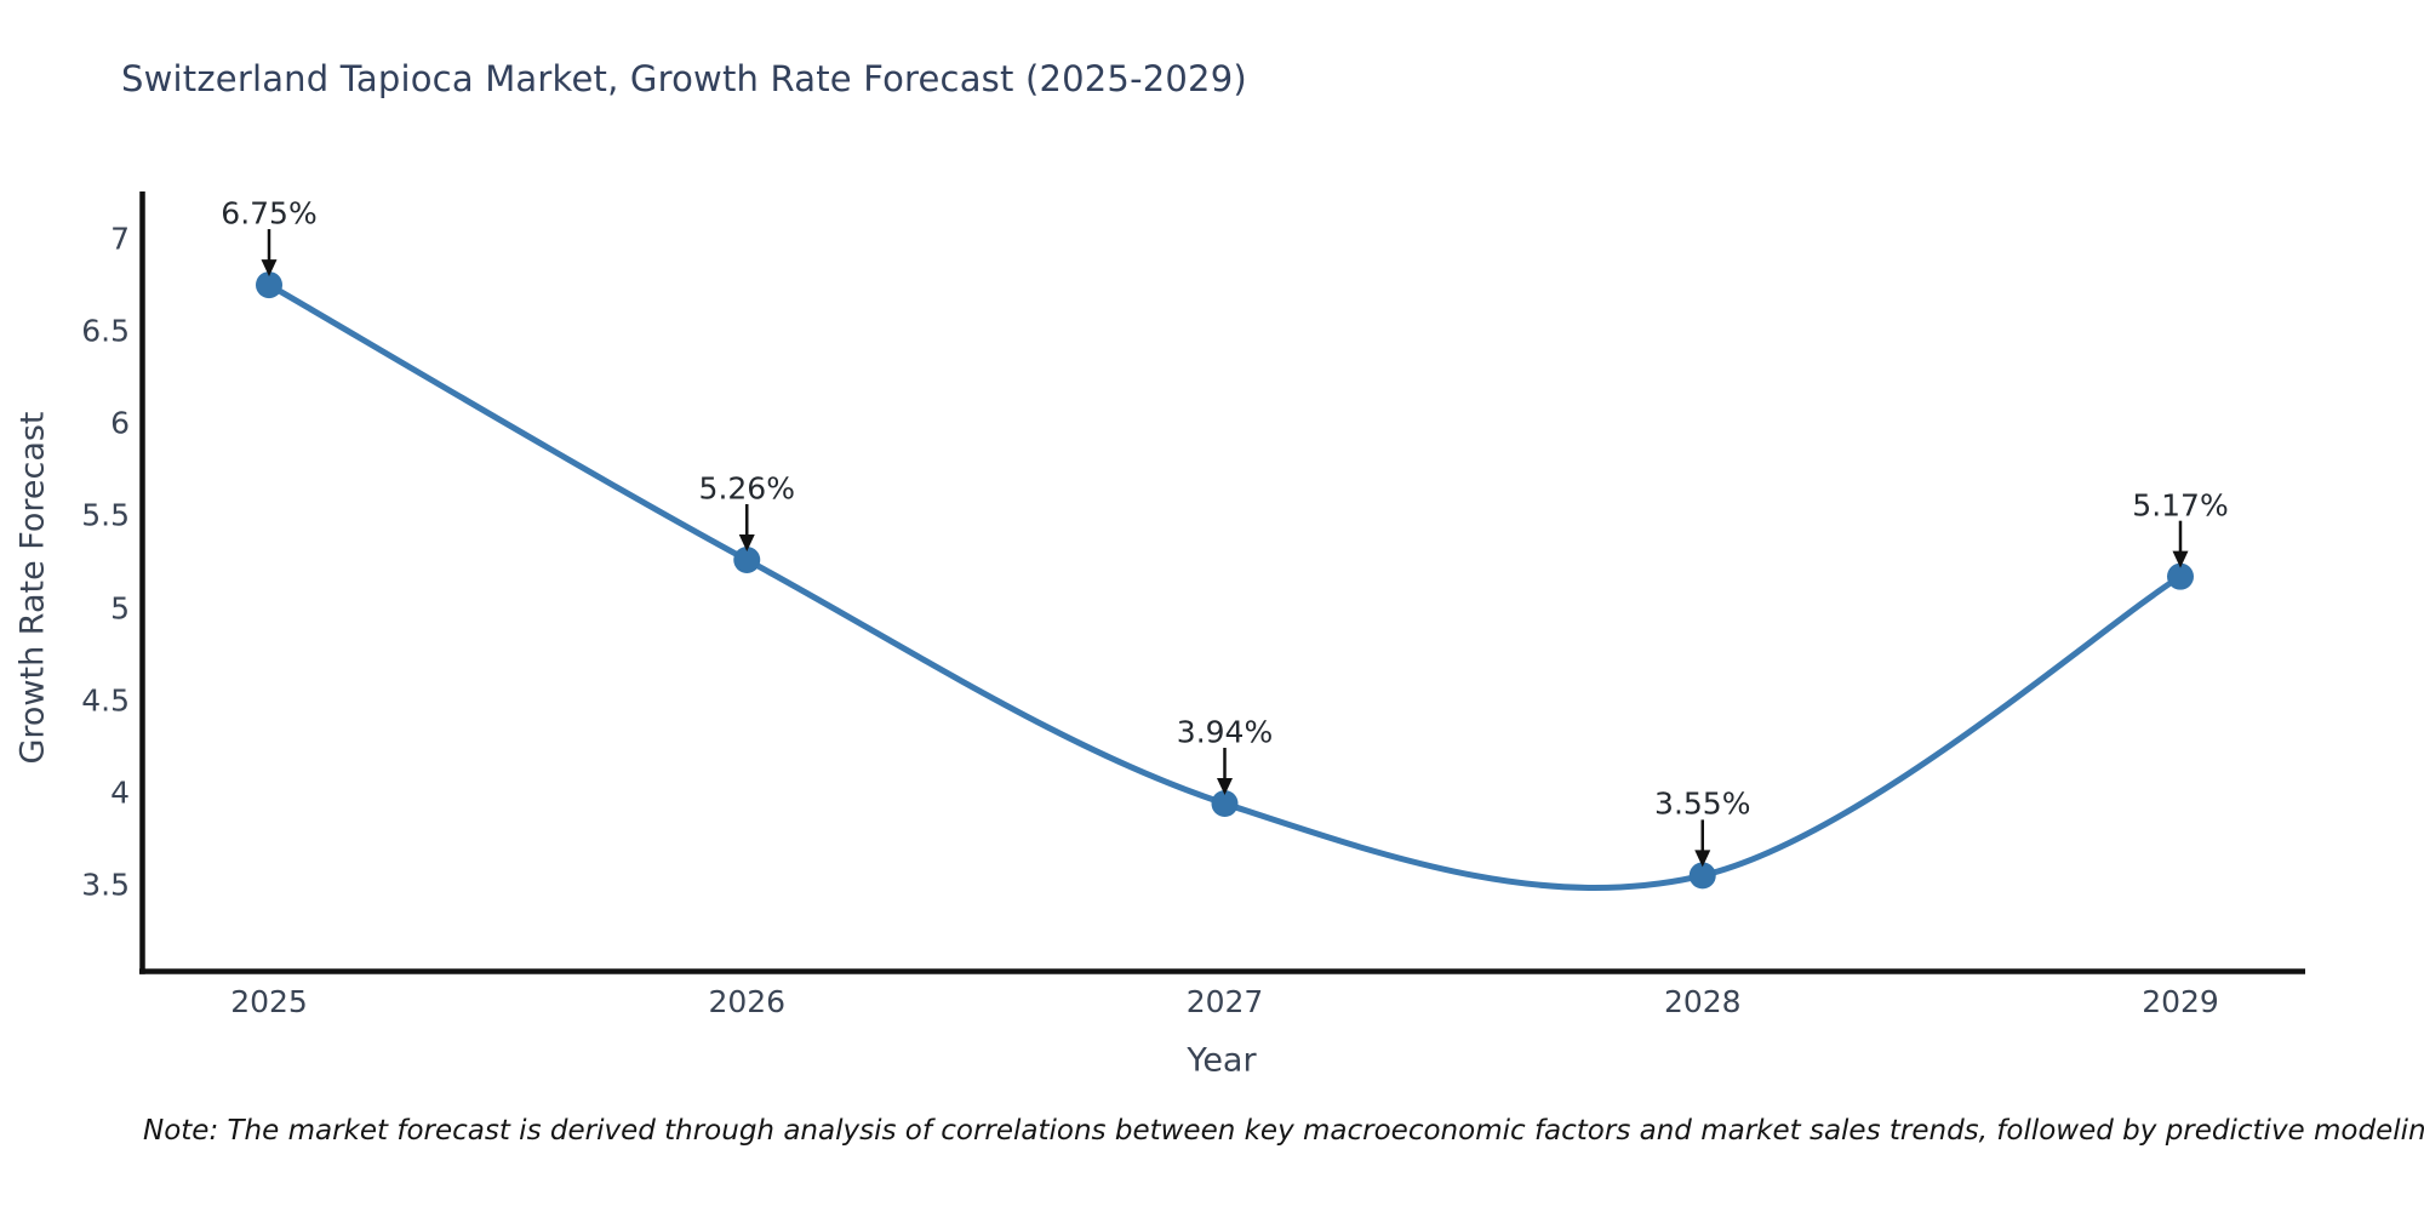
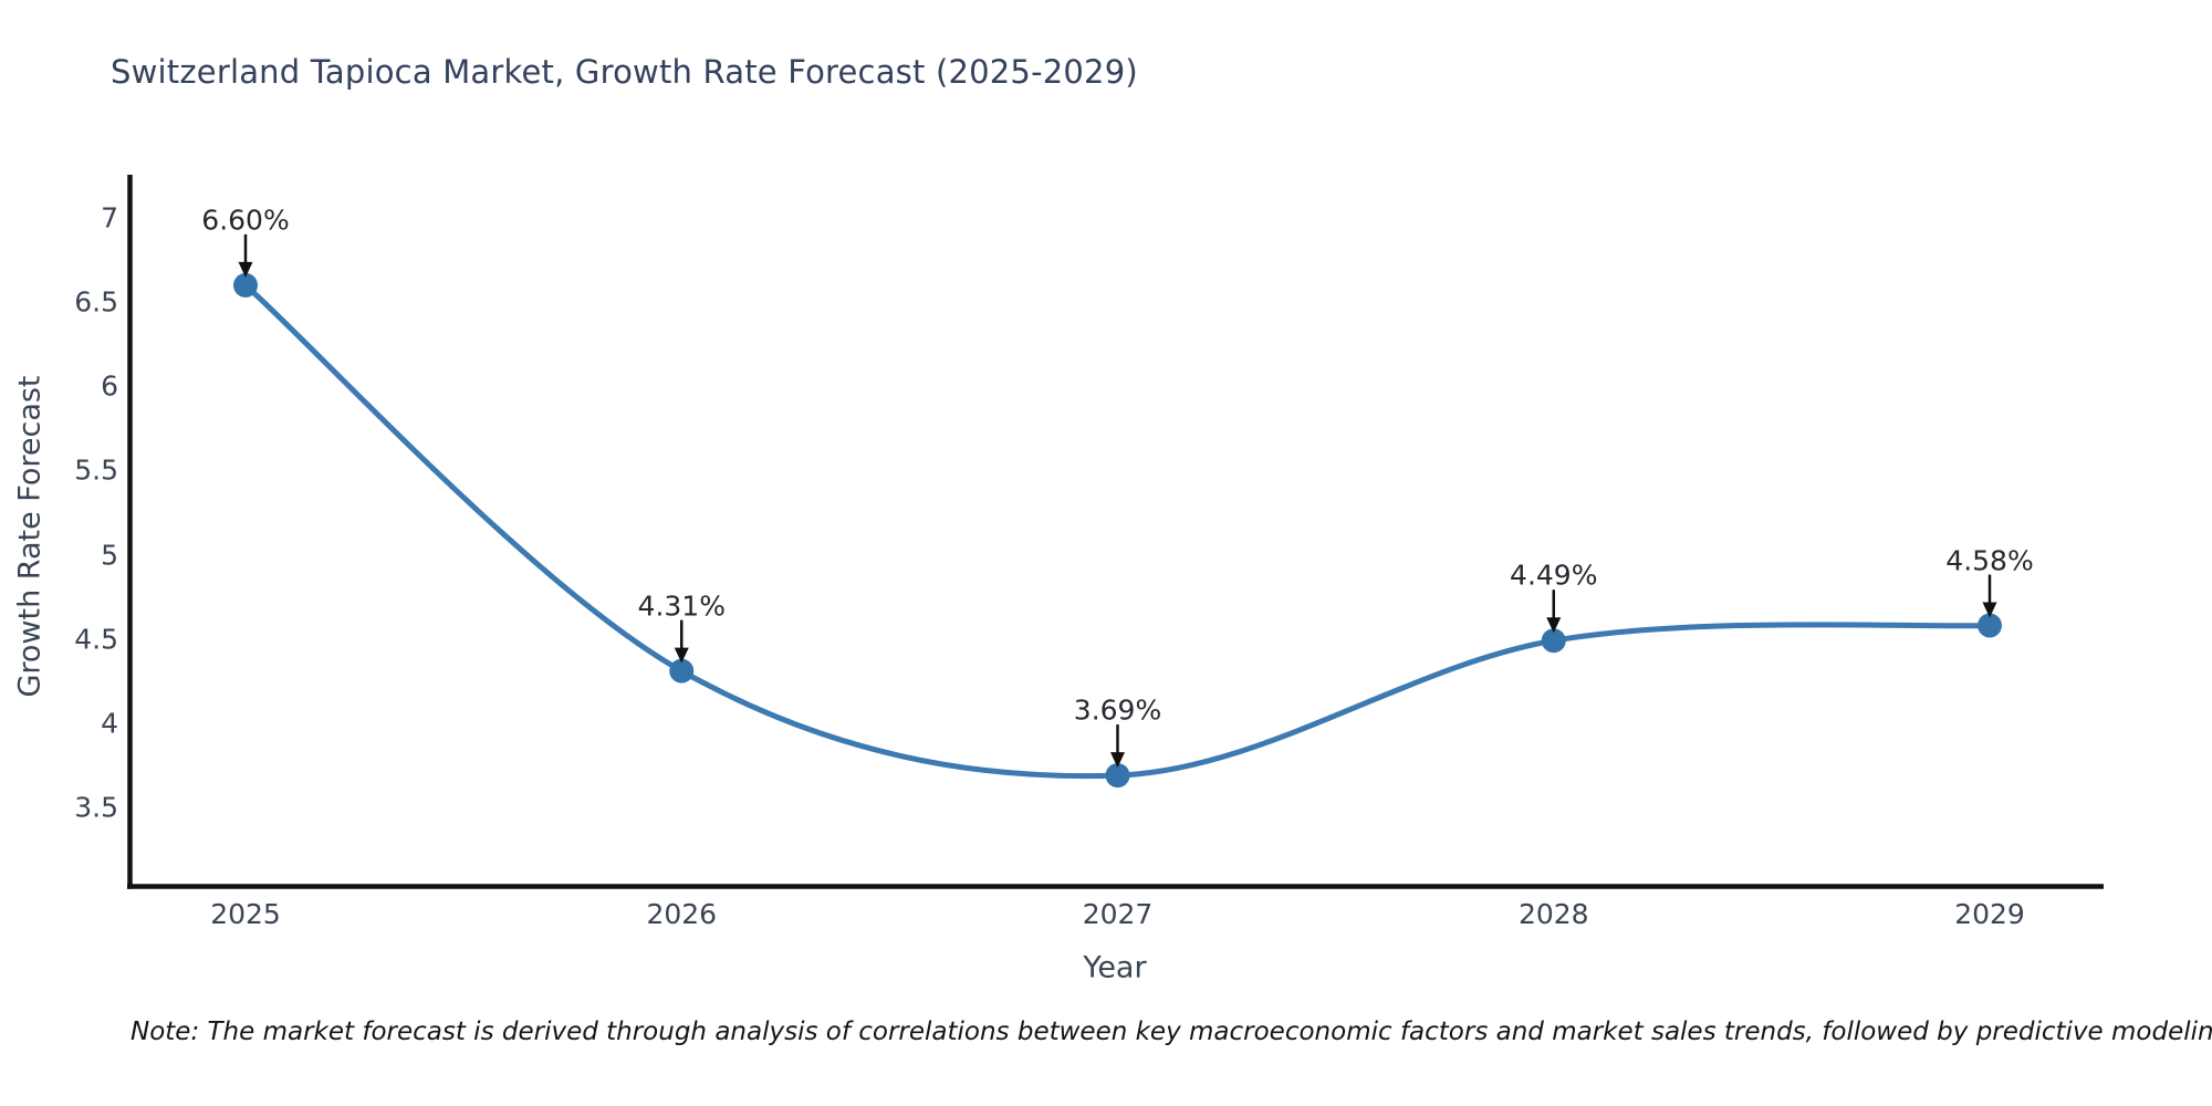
2025: 6.75% -> 6.60%
2026: 5.26% -> 4.31%
2027: 3.94% -> 3.69%
2028: 3.55% -> 4.49%
2029: 5.17% -> 4.58%
